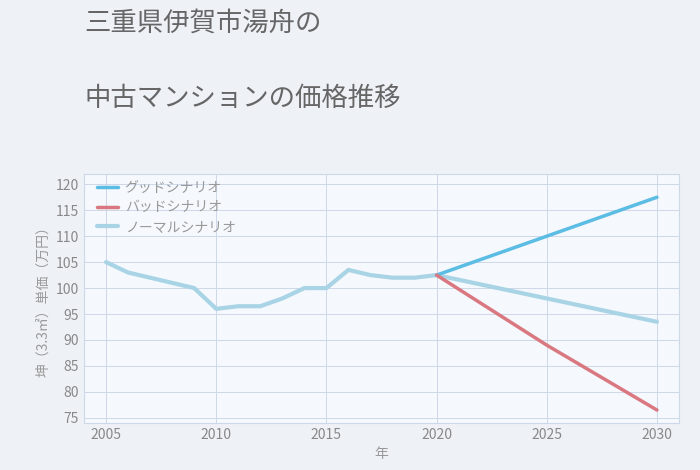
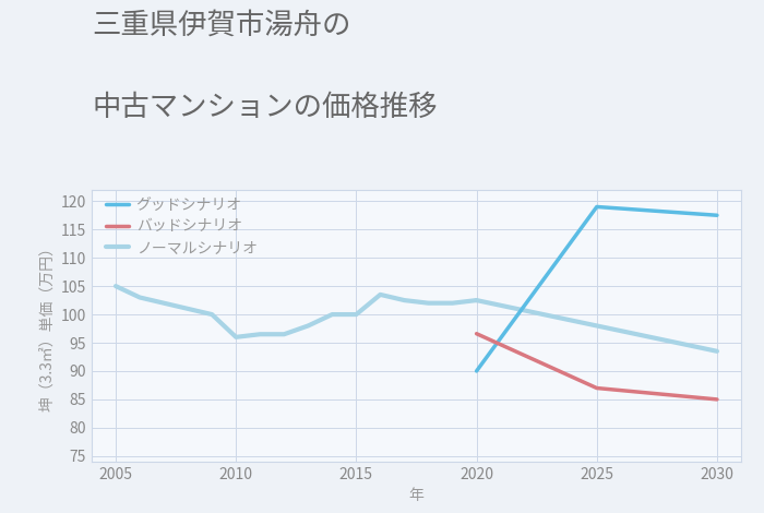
グッドシナリオ/2020: 102.5 -> 90.0
バッドシナリオ/2020: 102.5 -> 96.6
グッドシナリオ/2025: 110.0 -> 119.0
バッドシナリオ/2025: 89.0 -> 87.0
バッドシナリオ/2030: 76.5 -> 85.0
